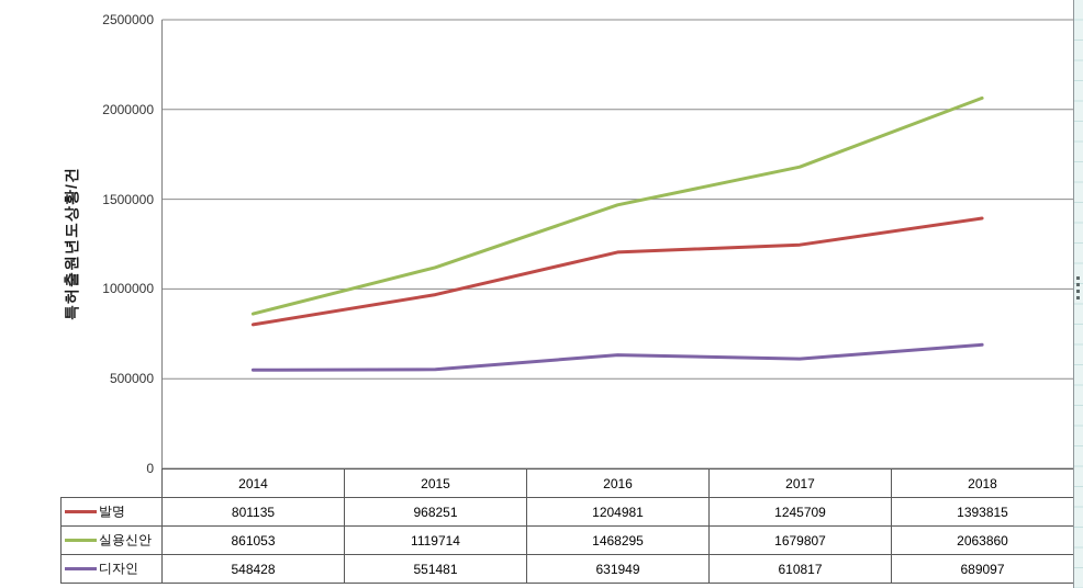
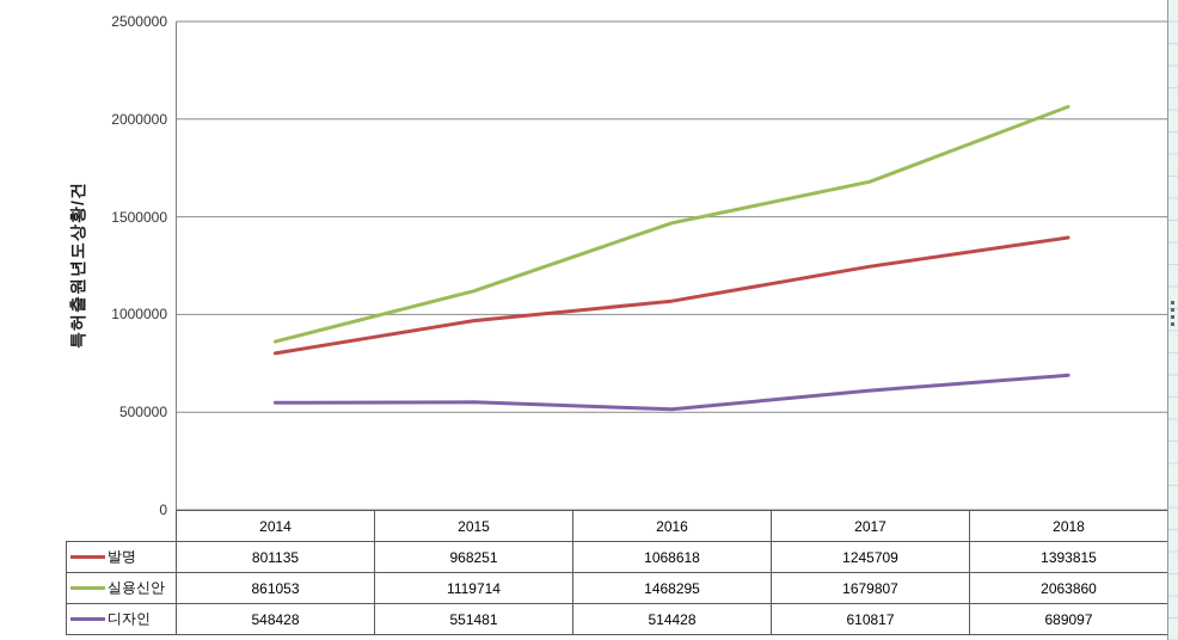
발명/2016: 1204981 -> 1068618
디자인/2016: 631949 -> 514428
